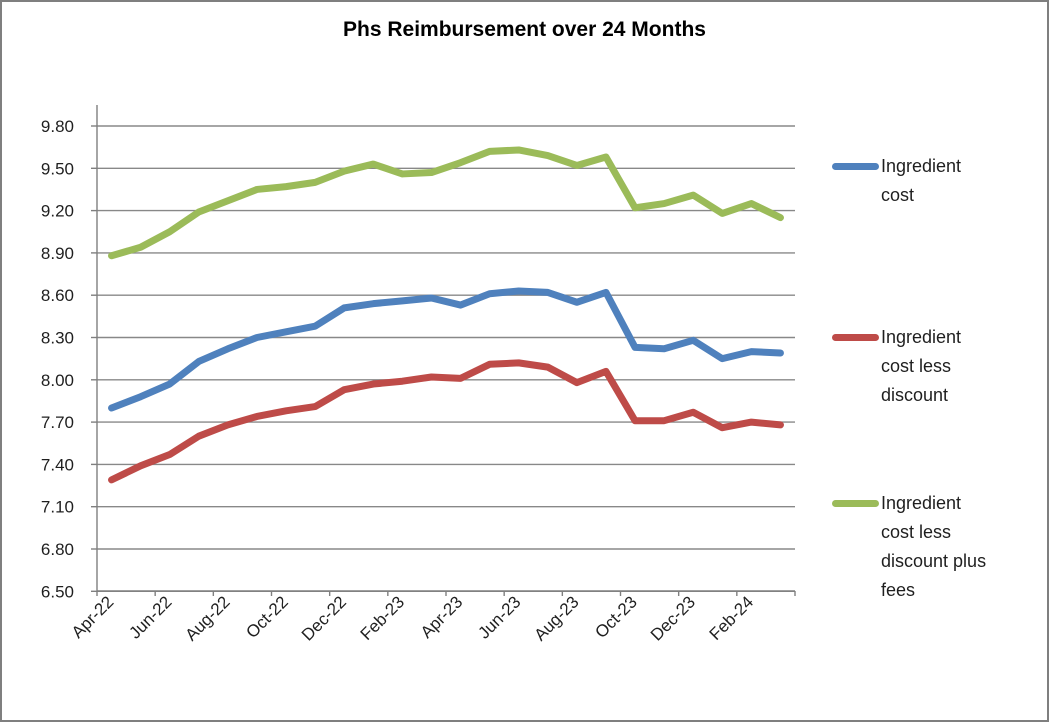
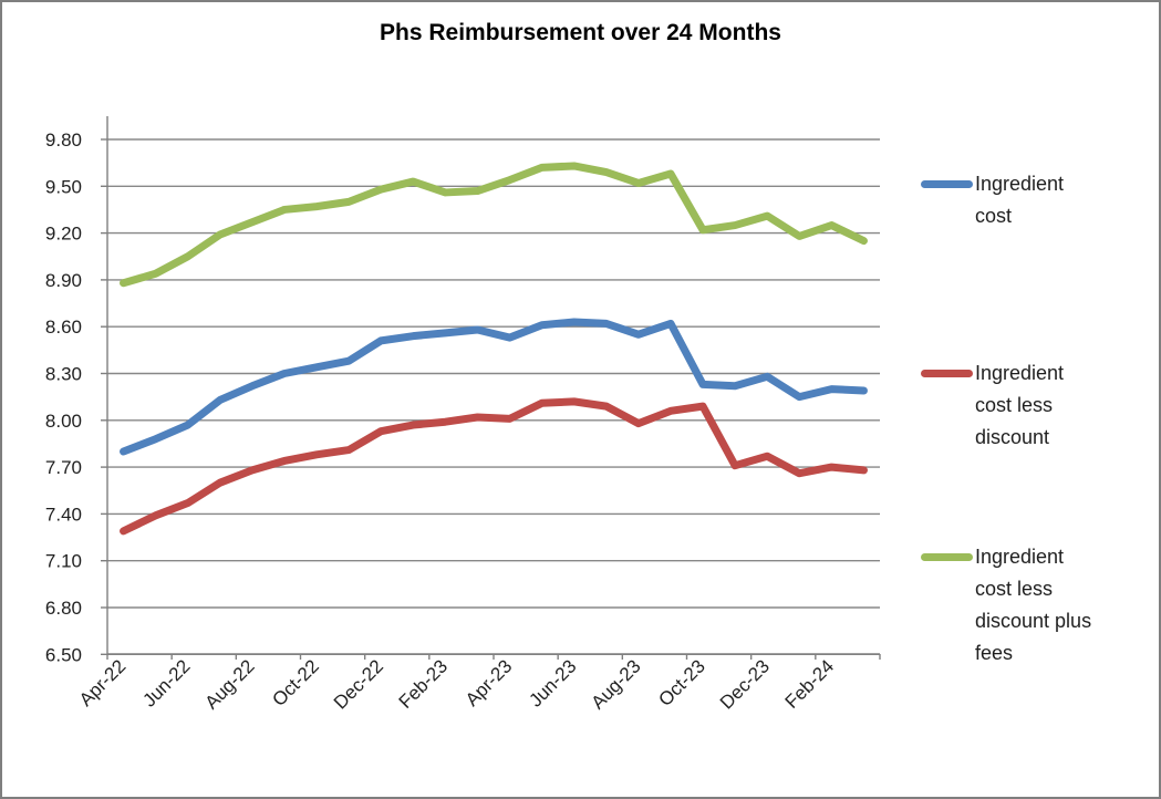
Ingredient cost less discount/Oct-23: 7.71 -> 8.09
